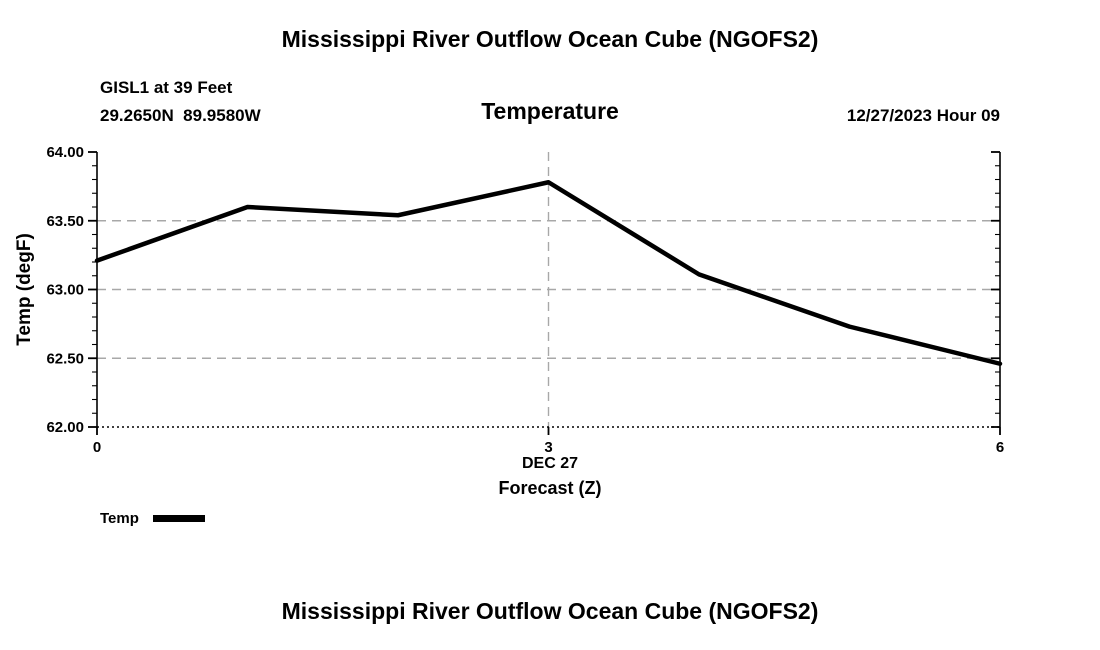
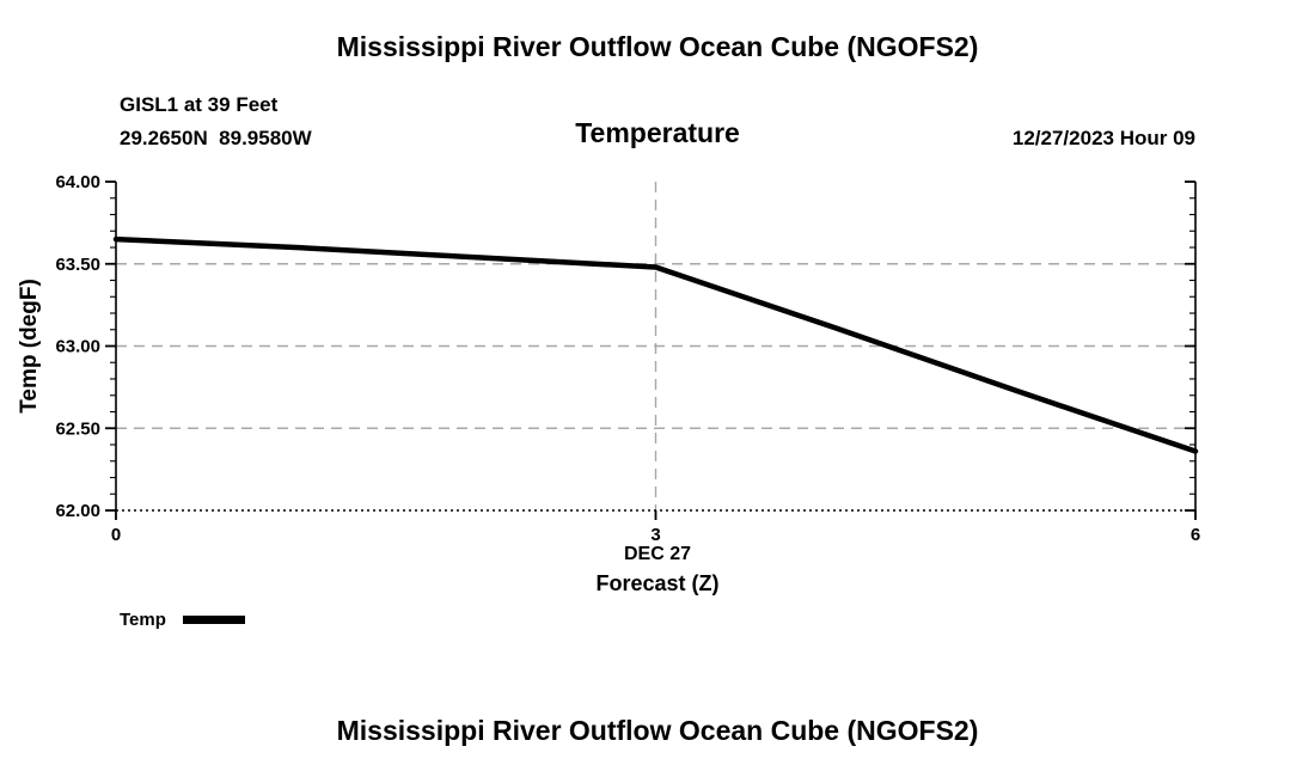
0: 63.21 -> 63.65
3: 63.78 -> 63.48
6: 62.46 -> 62.36
